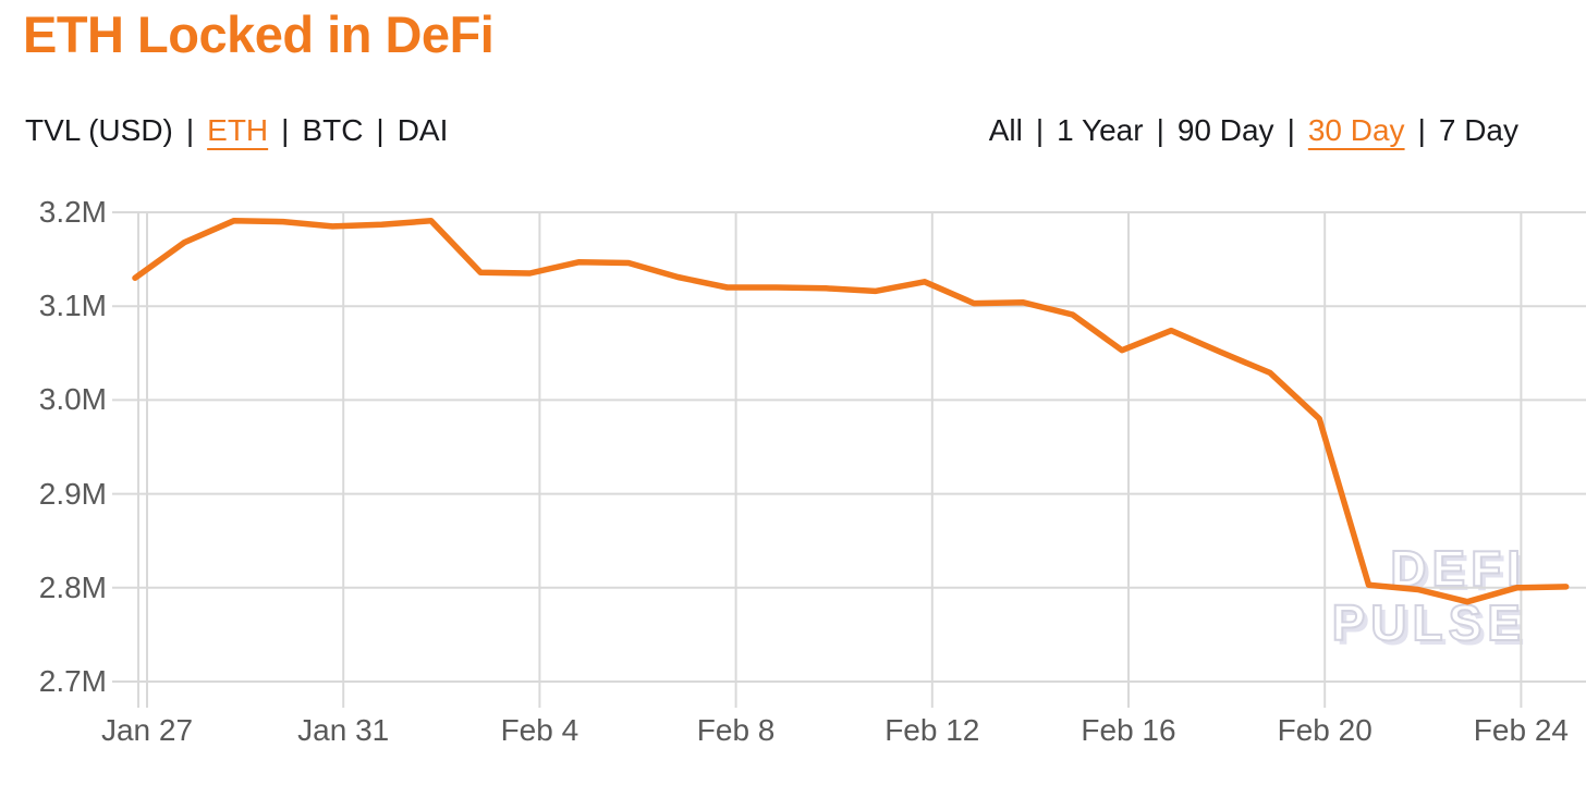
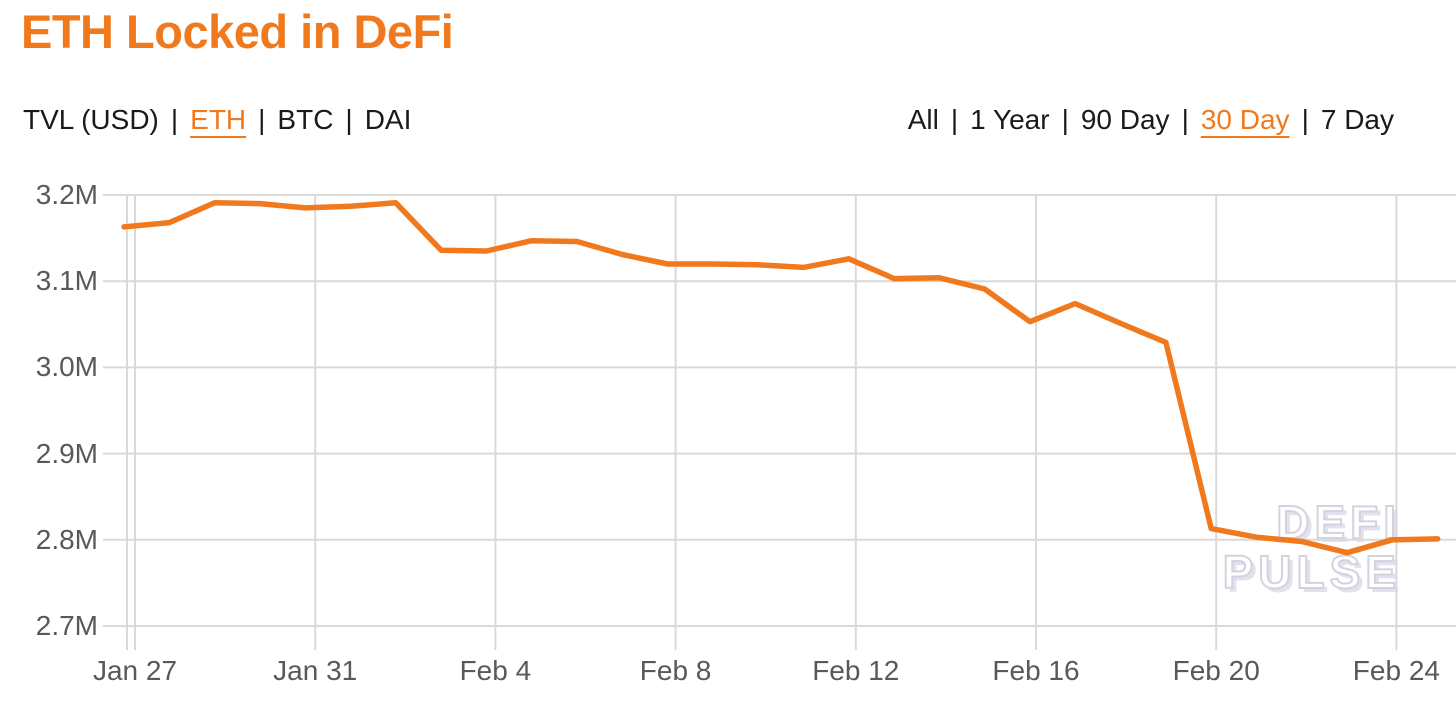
Jan 27: 3.13M -> 3.16M
Feb 20: 2.98M -> 2.81M
